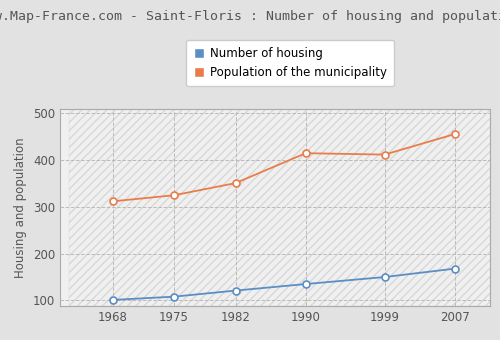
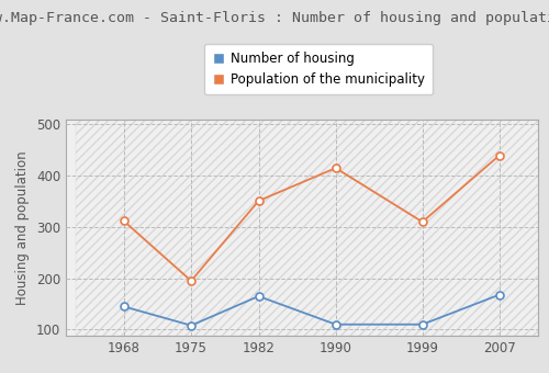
Number of housing/1968: 101 -> 145
Population of the municipality/1975: 325 -> 195
Number of housing/1982: 121 -> 165
Number of housing/1990: 135 -> 110
Number of housing/1999: 150 -> 110
Population of the municipality/1999: 412 -> 310
Population of the municipality/2007: 456 -> 440
